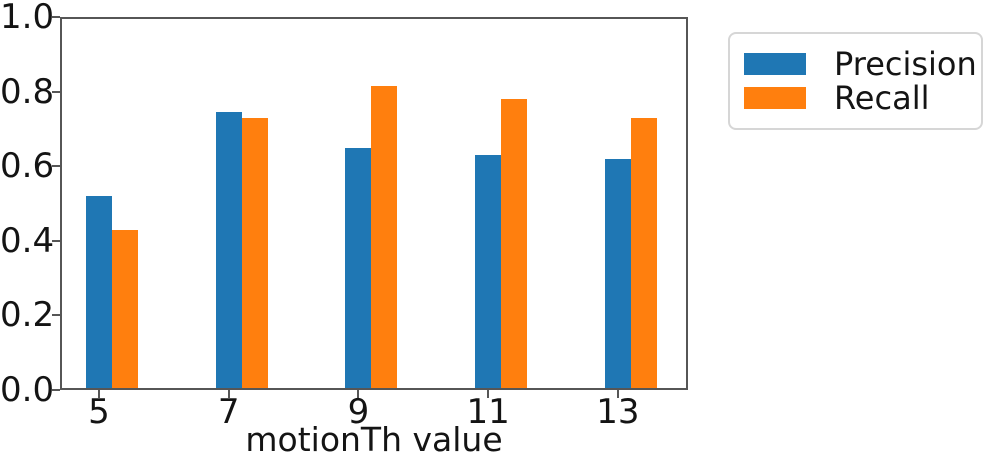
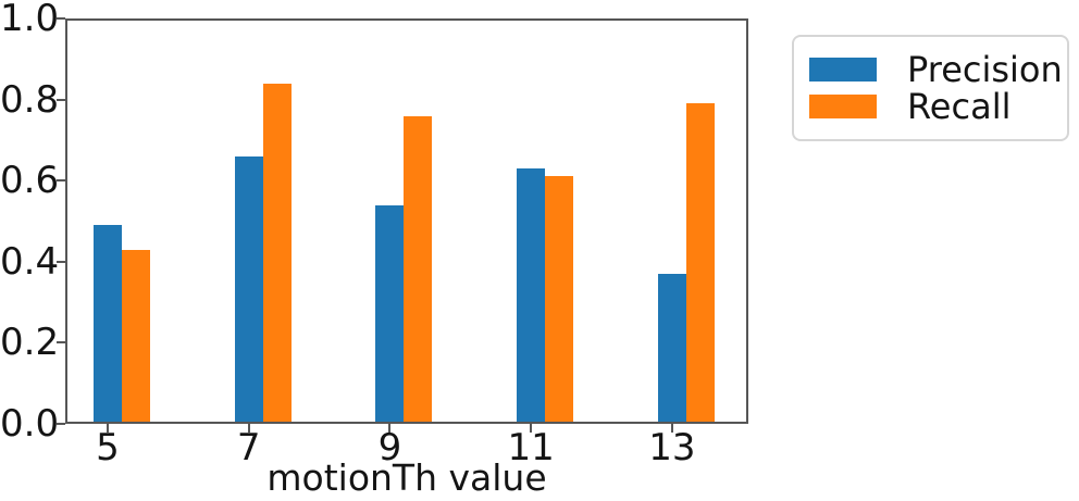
Precision/5: 0.52 -> 0.49
Precision/7: 0.74 -> 0.66
Recall/7: 0.73 -> 0.84
Precision/9: 0.65 -> 0.54
Recall/9: 0.81 -> 0.76
Recall/11: 0.78 -> 0.61
Precision/13: 0.62 -> 0.37
Recall/13: 0.73 -> 0.79
